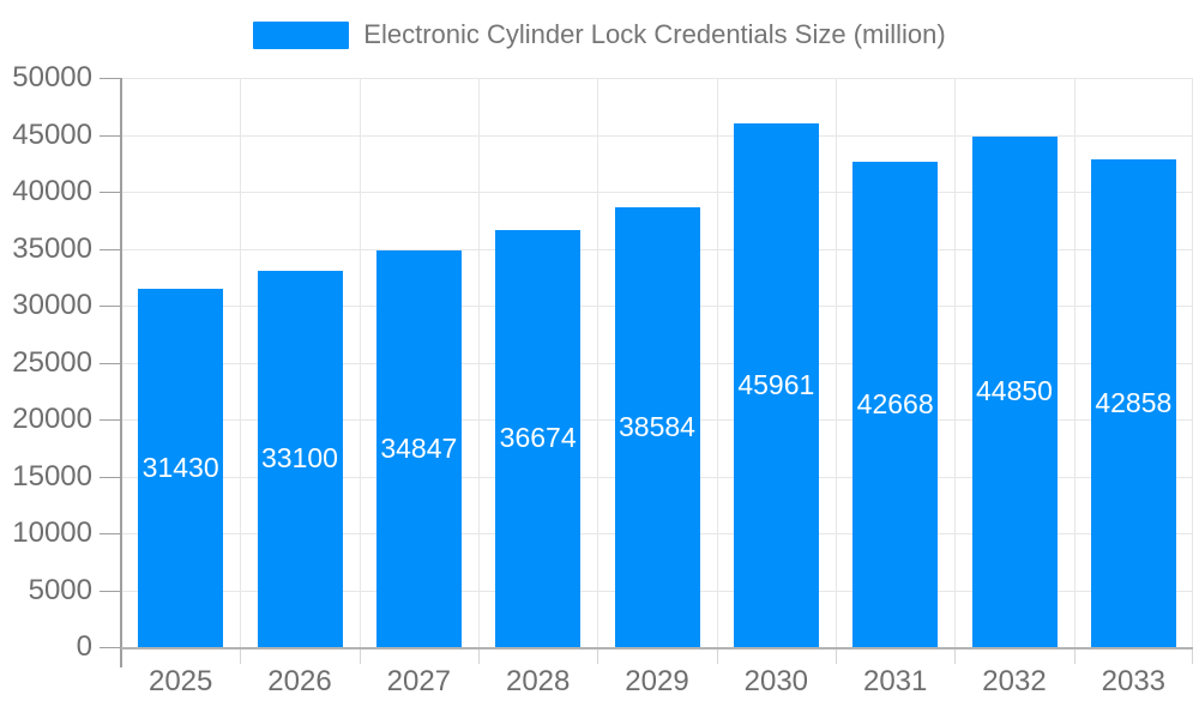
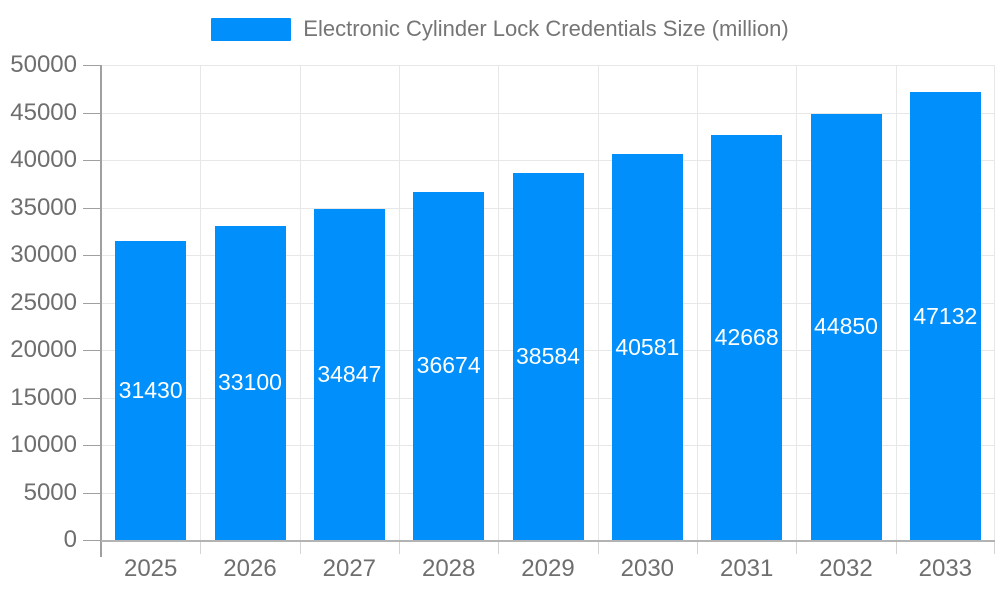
2030: 45961 -> 40581
2033: 42858 -> 47132
